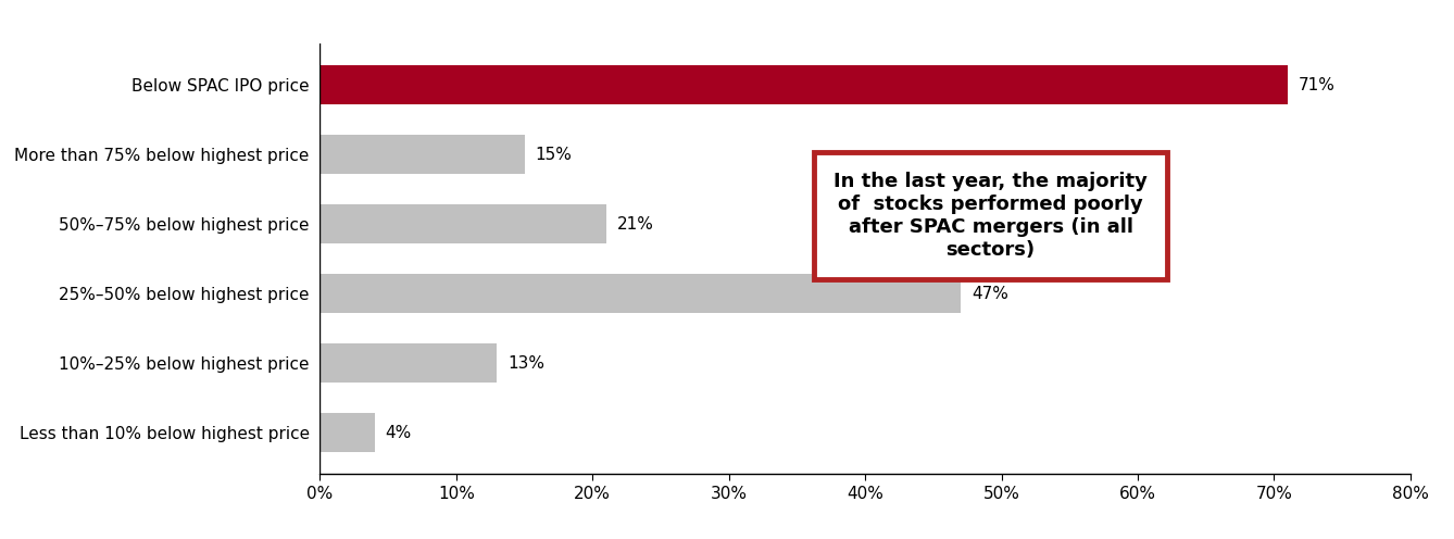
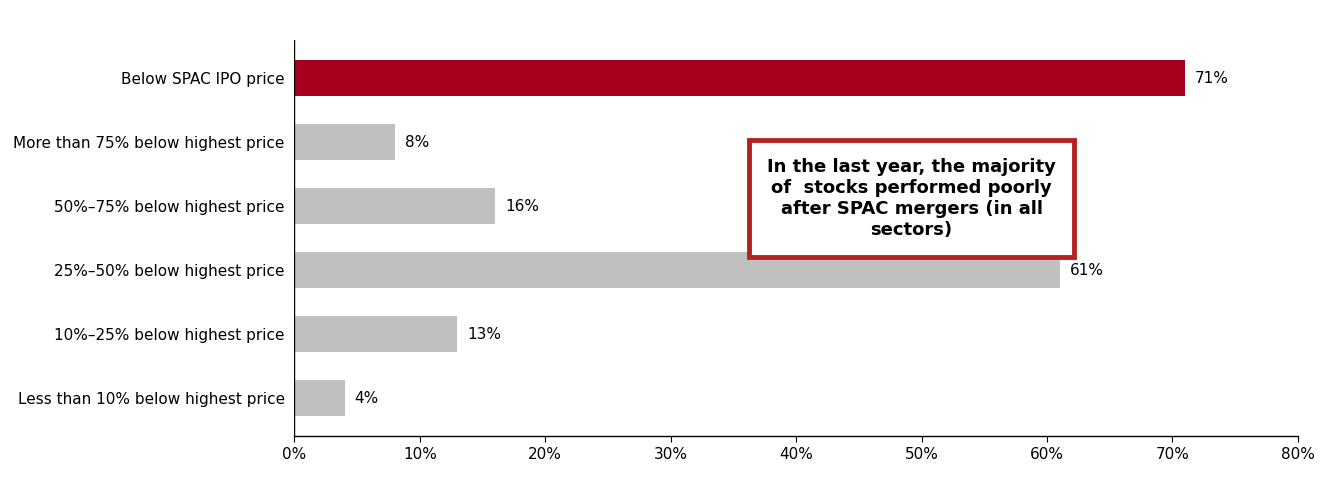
More than 75% below highest price: 15% -> 8%
50%–75% below highest price: 21% -> 16%
25%–50% below highest price: 47% -> 61%
